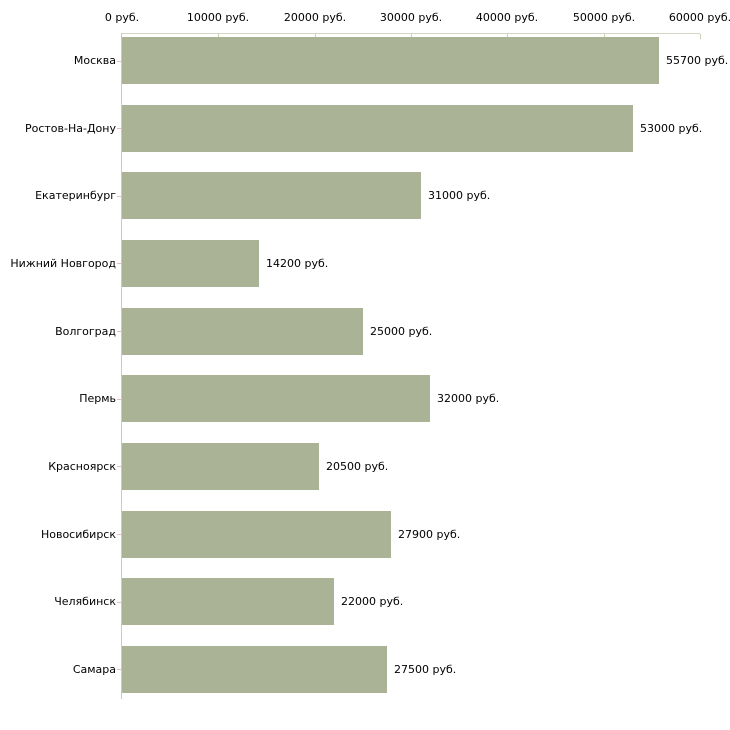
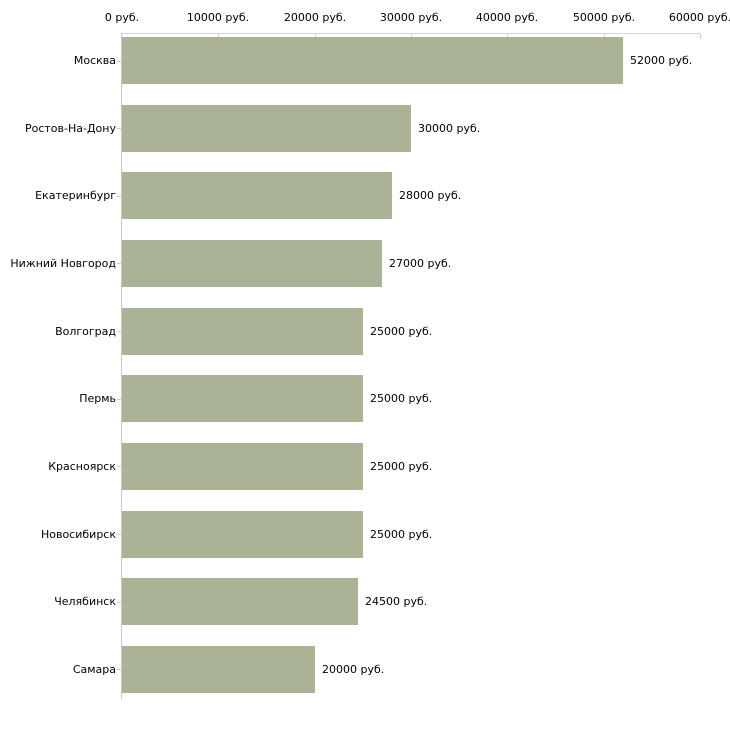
Москва: 55700 -> 52000
Ростов-На-Дону: 53000 -> 30000
Екатеринбург: 31000 -> 28000
Нижний Новгород: 14200 -> 27000
Пермь: 32000 -> 25000
Красноярск: 20500 -> 25000
Новосибирск: 27900 -> 25000
Челябинск: 22000 -> 24500
Самара: 27500 -> 20000
